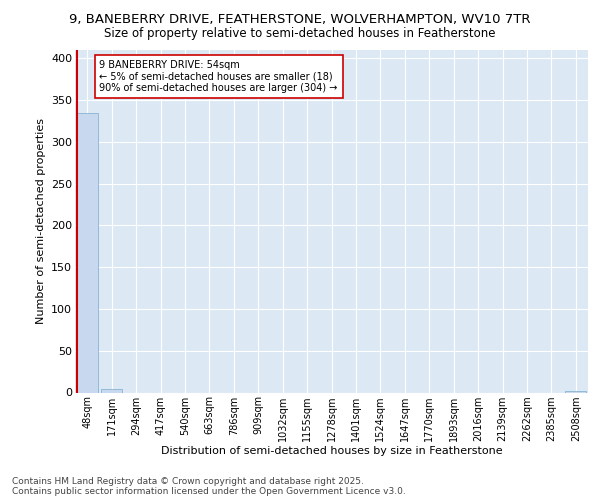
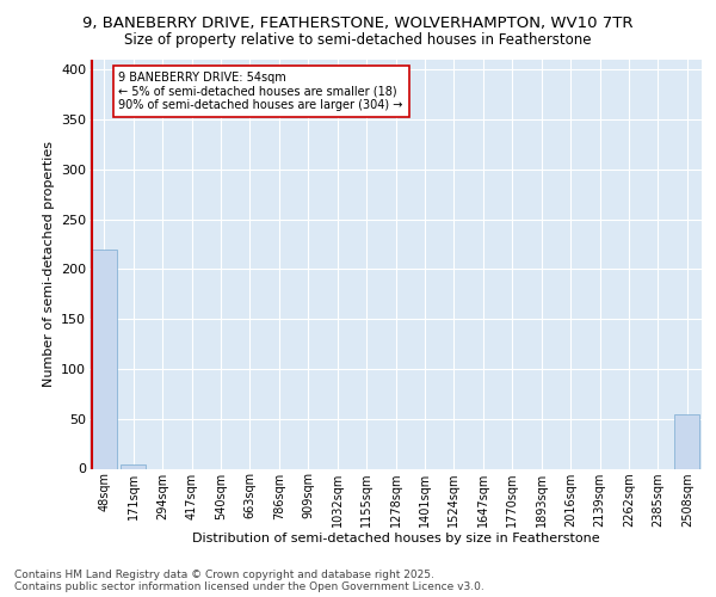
48sqm: 335 -> 220
2508sqm: 2 -> 54
